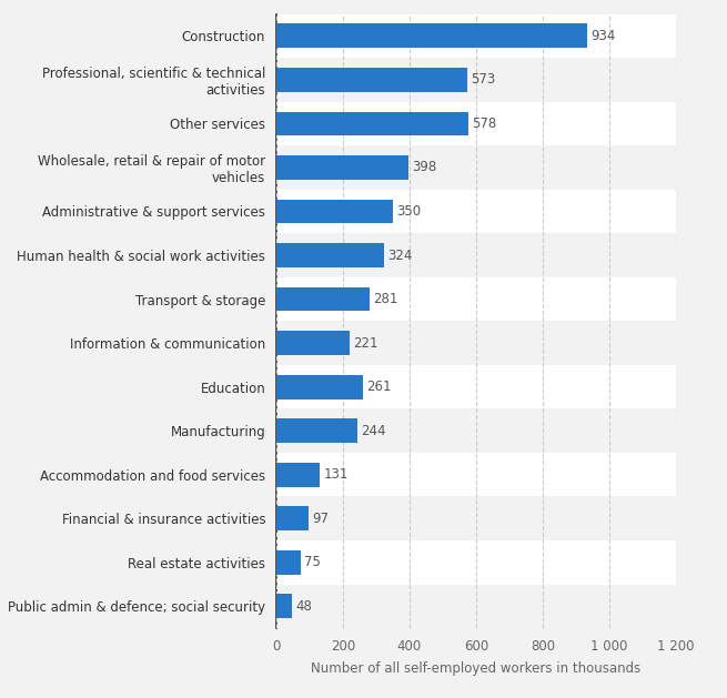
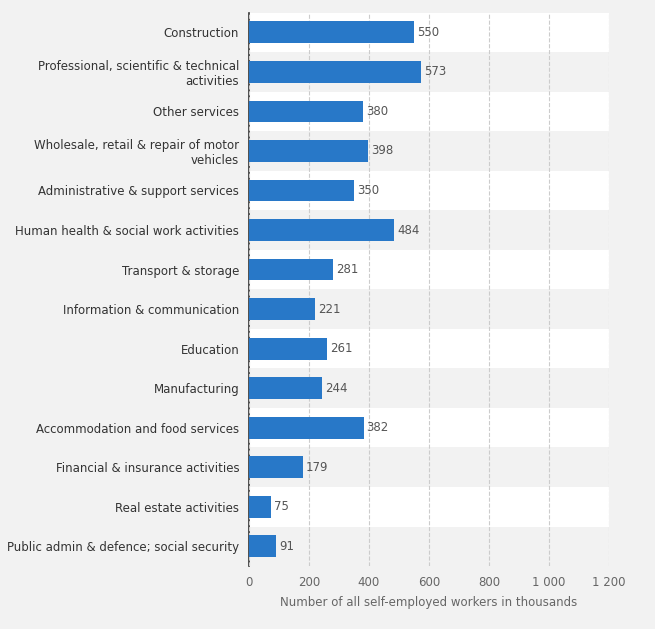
Construction: 934 -> 550
Other services: 578 -> 380
Human health & social work activities: 324 -> 484
Accommodation and food services: 131 -> 382
Financial & insurance activities: 97 -> 179
Public admin & defence; social security: 48 -> 91
